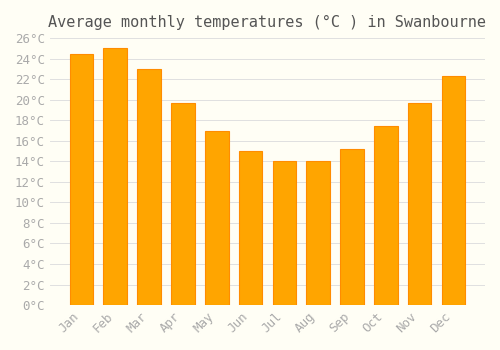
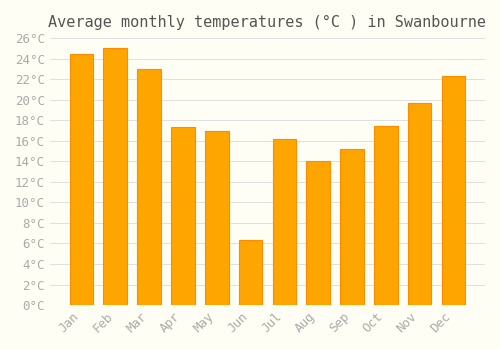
Apr: 19.7°C -> 17.3°C
Jun: 15.0°C -> 6.3°C
Jul: 14.0°C -> 16.2°C
